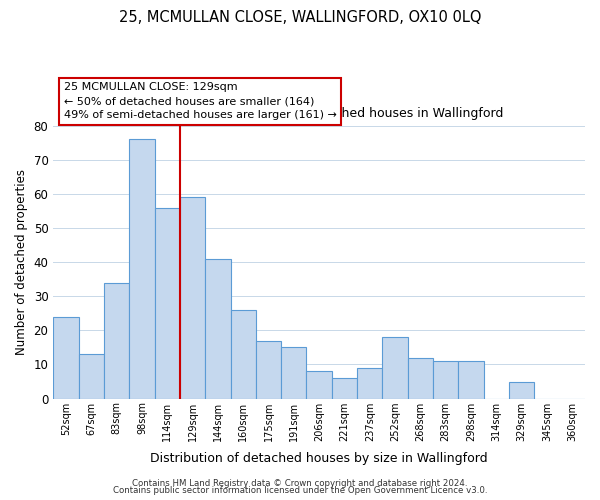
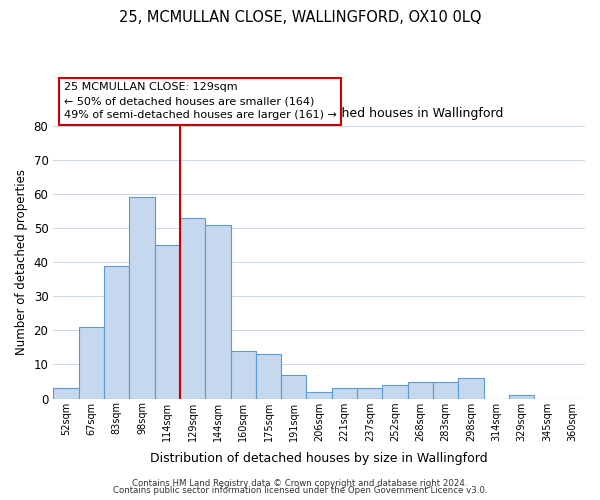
52sqm: 24 -> 3
67sqm: 13 -> 21
83sqm: 34 -> 39
98sqm: 76 -> 59
114sqm: 56 -> 45
129sqm: 59 -> 53
144sqm: 41 -> 51
160sqm: 26 -> 14
175sqm: 17 -> 13
191sqm: 15 -> 7
206sqm: 8 -> 2
221sqm: 6 -> 3
237sqm: 9 -> 3
252sqm: 18 -> 4
268sqm: 12 -> 5
283sqm: 11 -> 5
298sqm: 11 -> 6
329sqm: 5 -> 1
